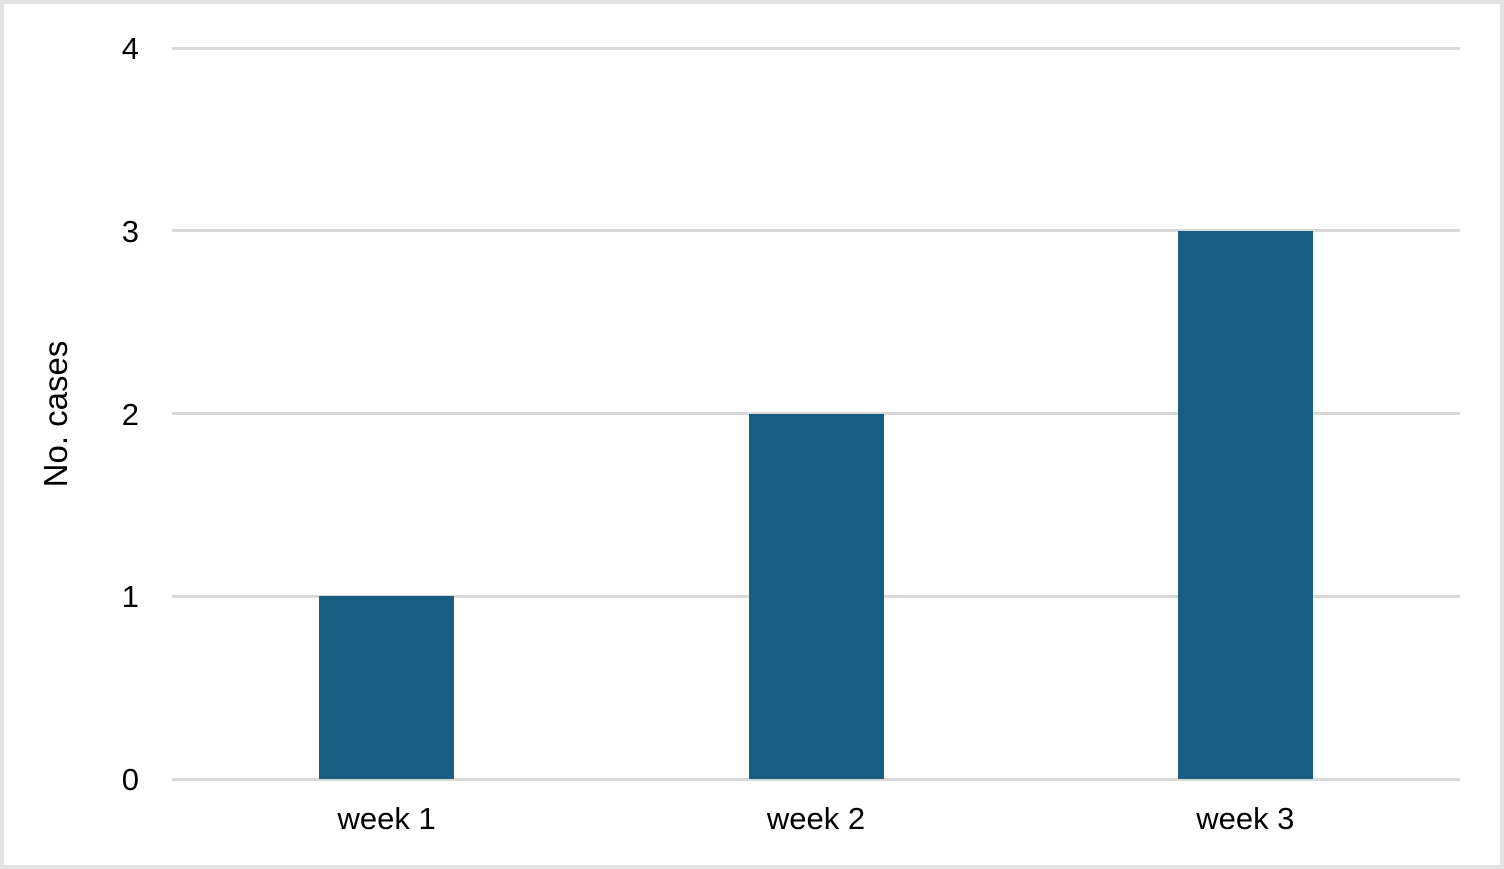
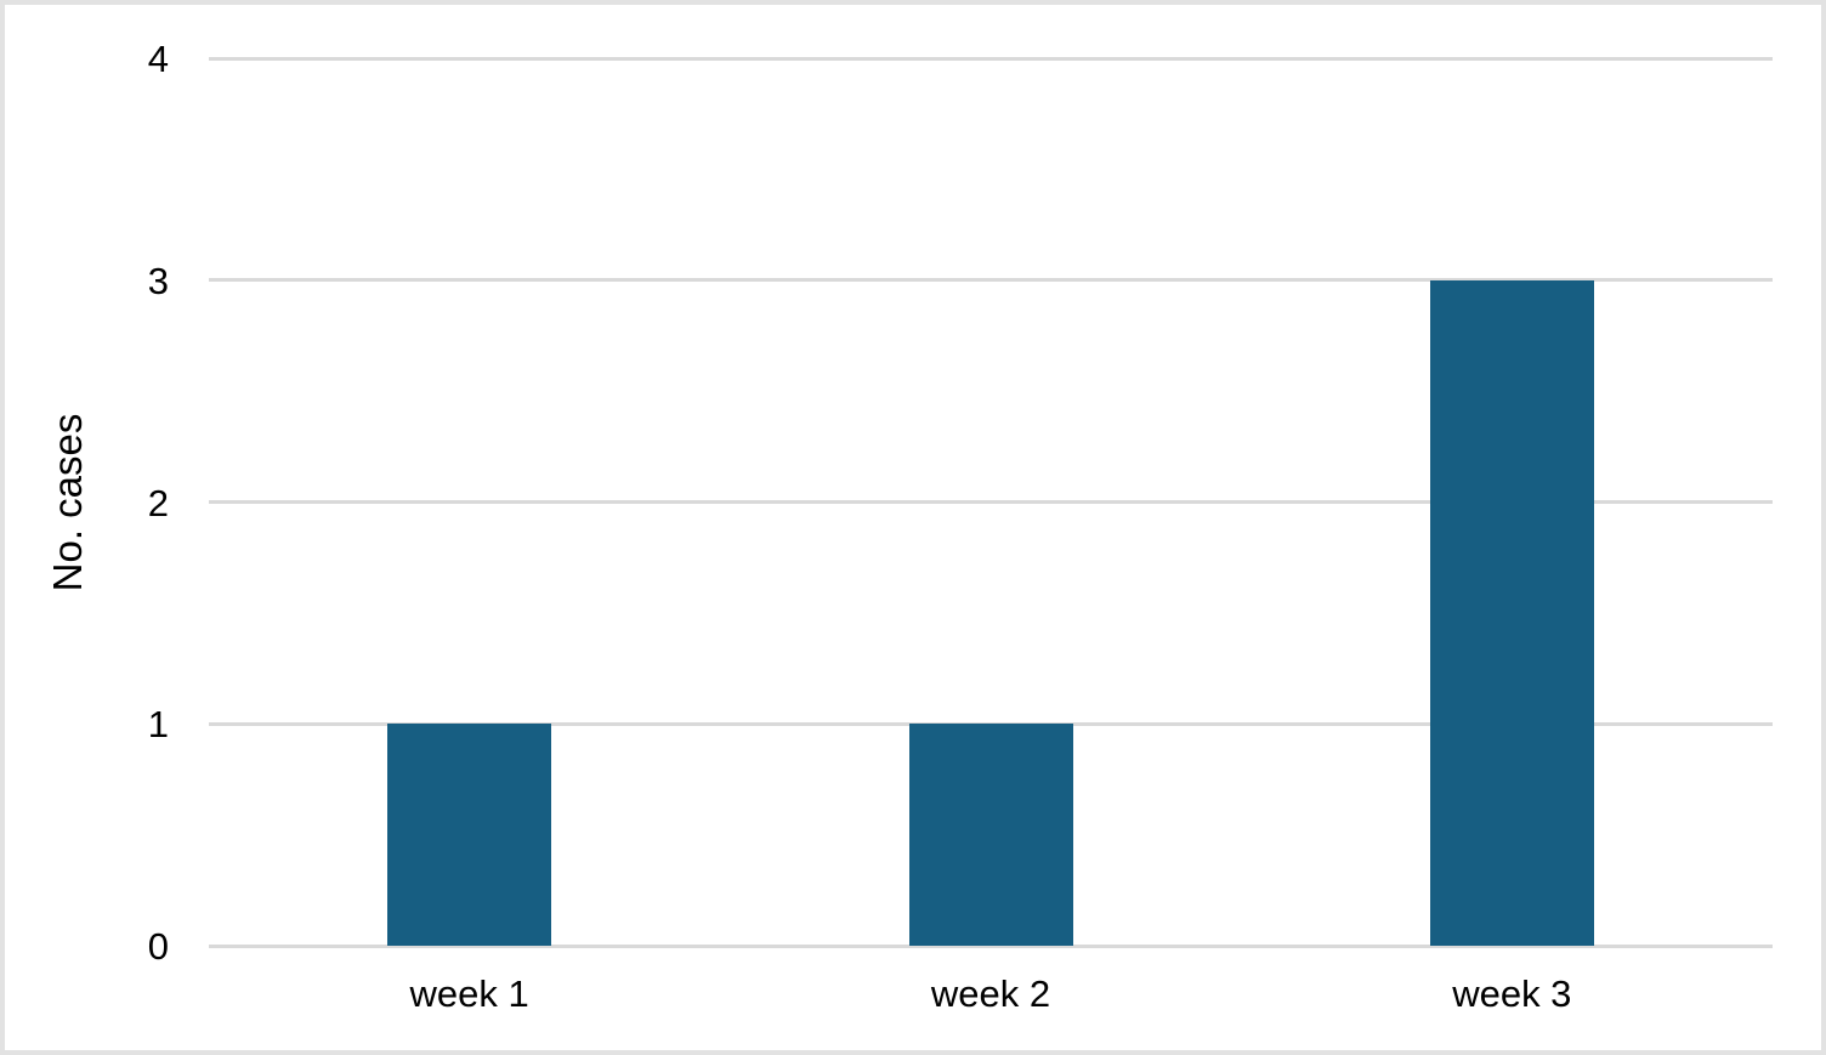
week 2: 2 -> 1
